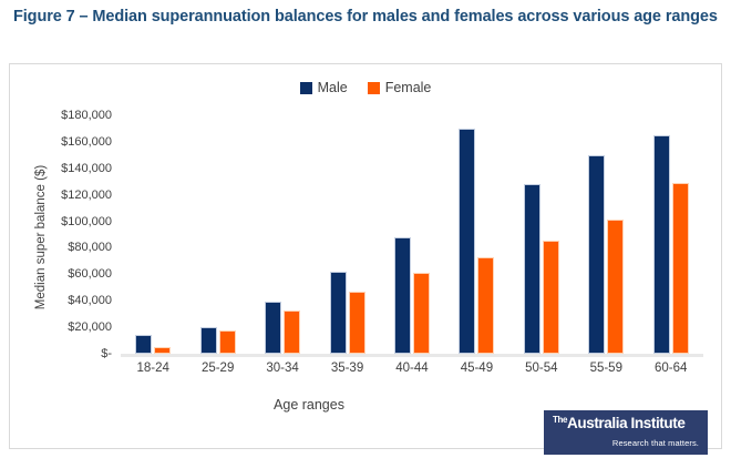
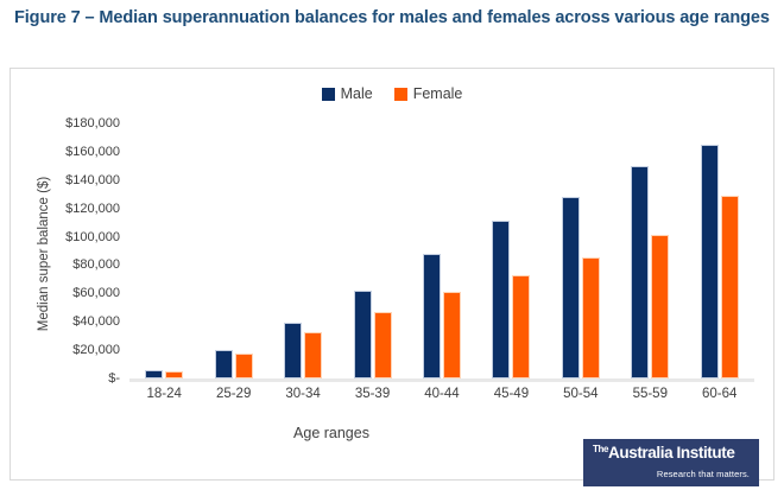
Male/18-24: $14000 -> $6000
Male/45-49: $170000 -> $111000
